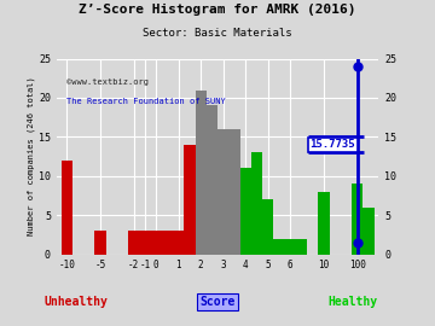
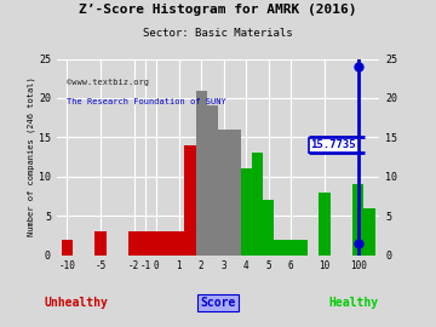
-10: 12 -> 2
